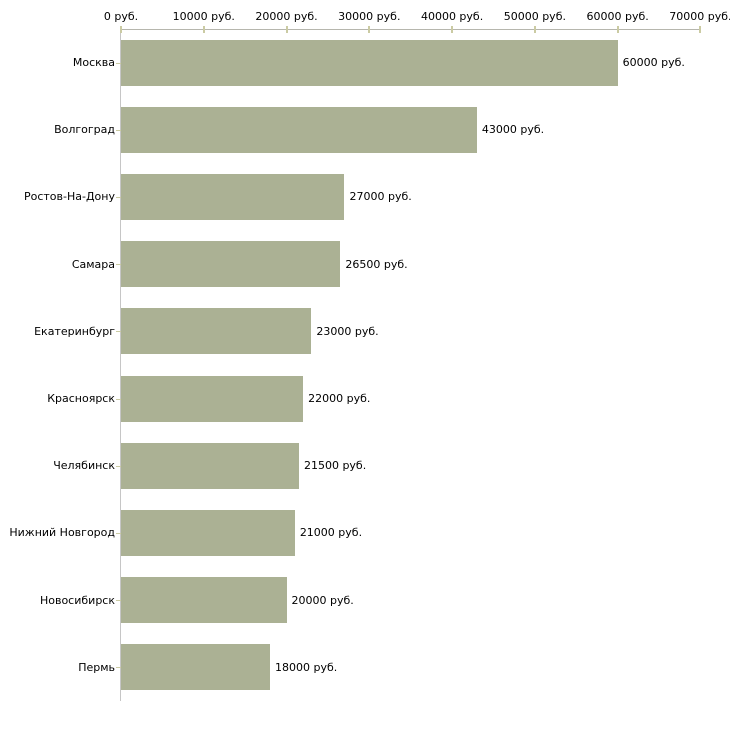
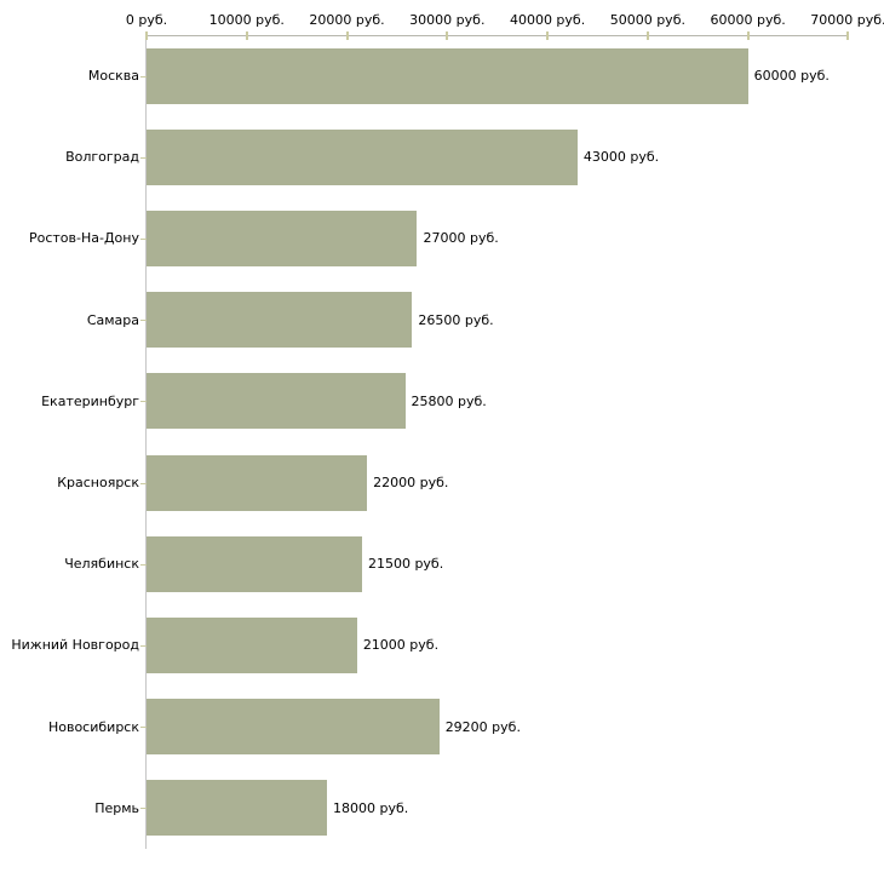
Екатеринбург: 23000 -> 25800
Новосибирск: 20000 -> 29200
